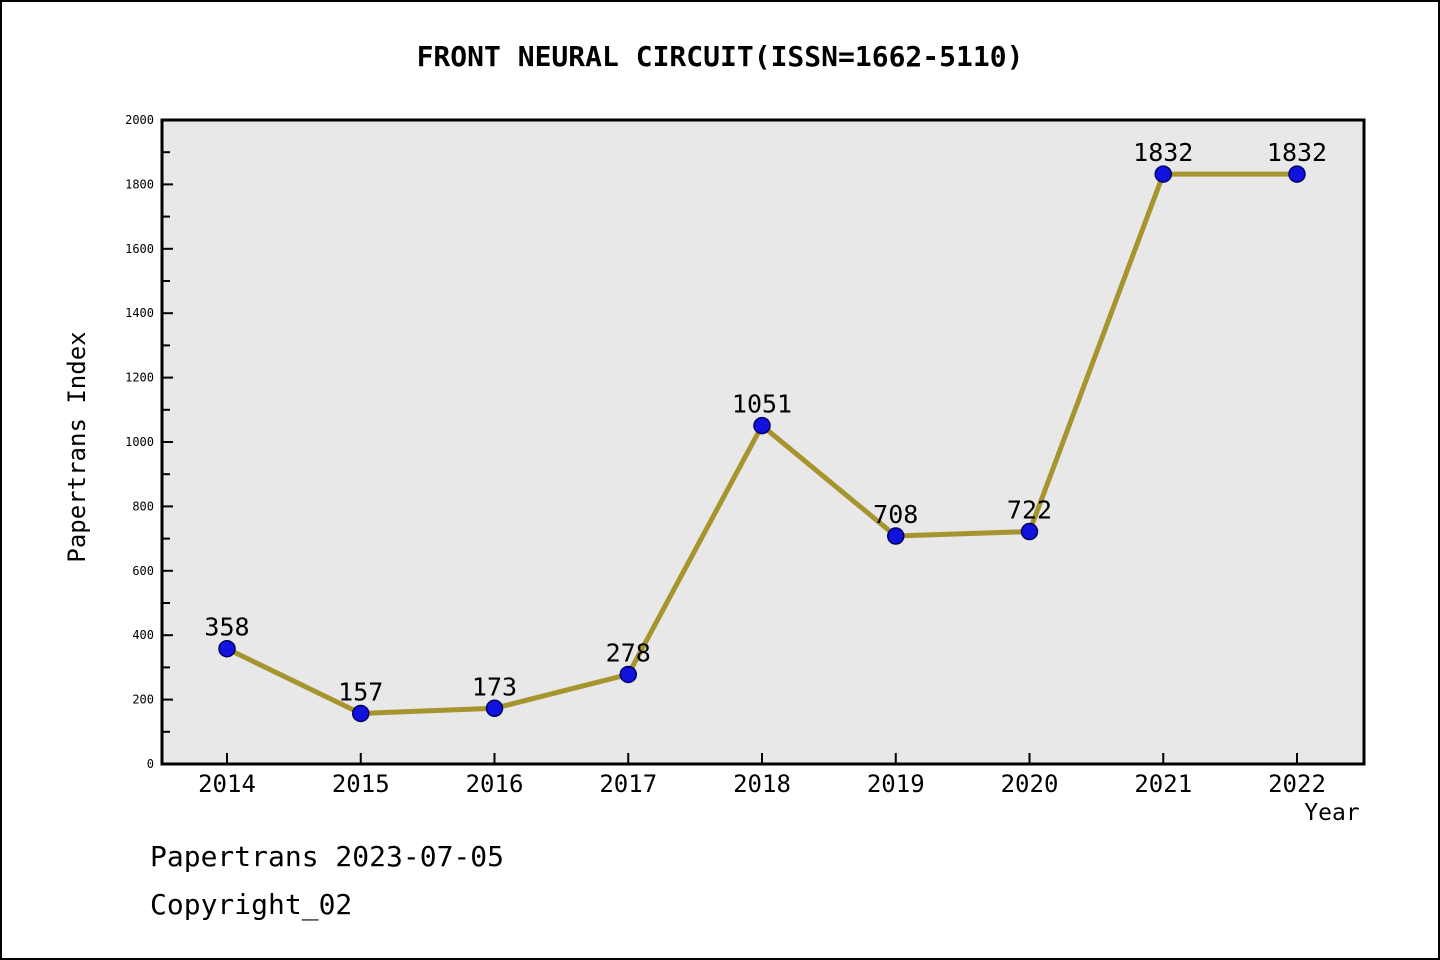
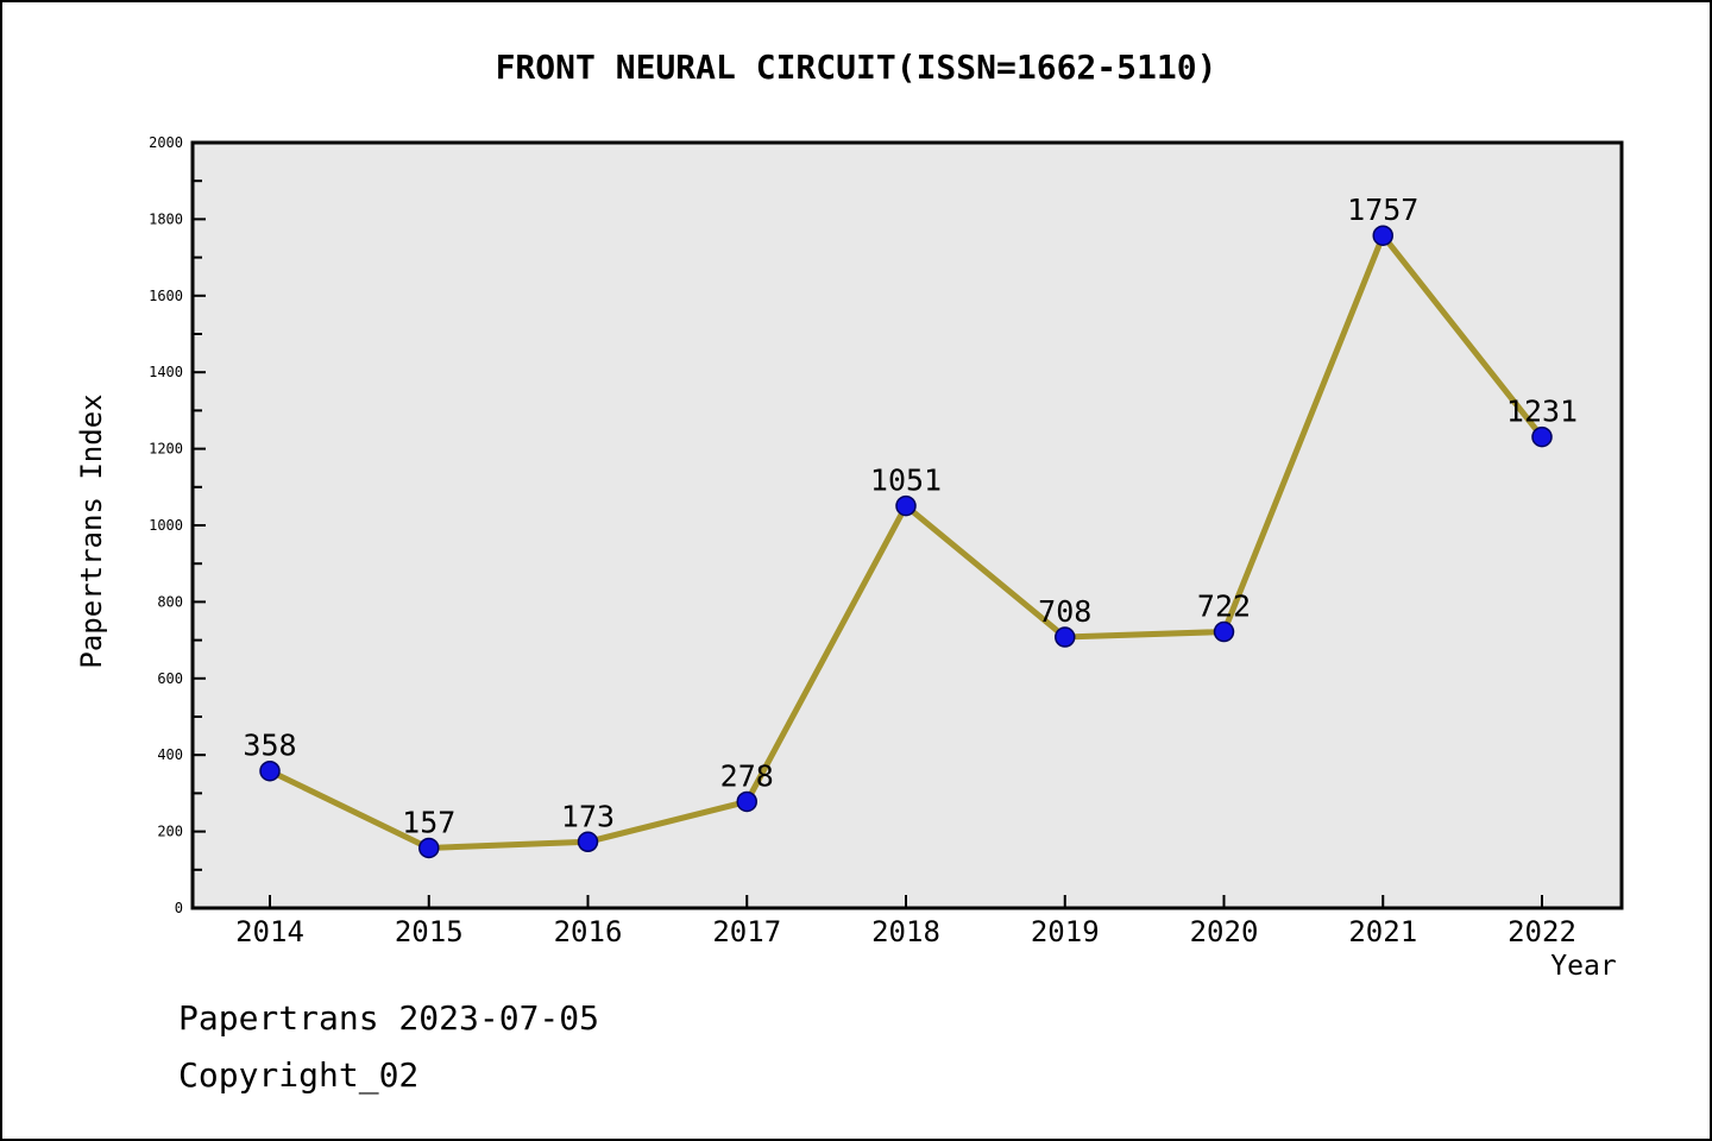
2021: 1832 -> 1757
2022: 1832 -> 1231
